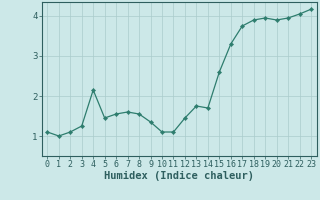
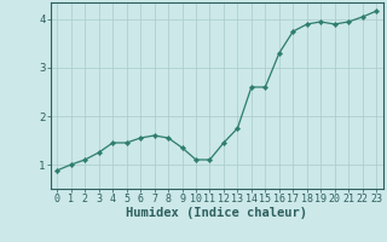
0: 1.10 -> 0.88
4: 2.15 -> 1.45
14: 1.70 -> 2.60
